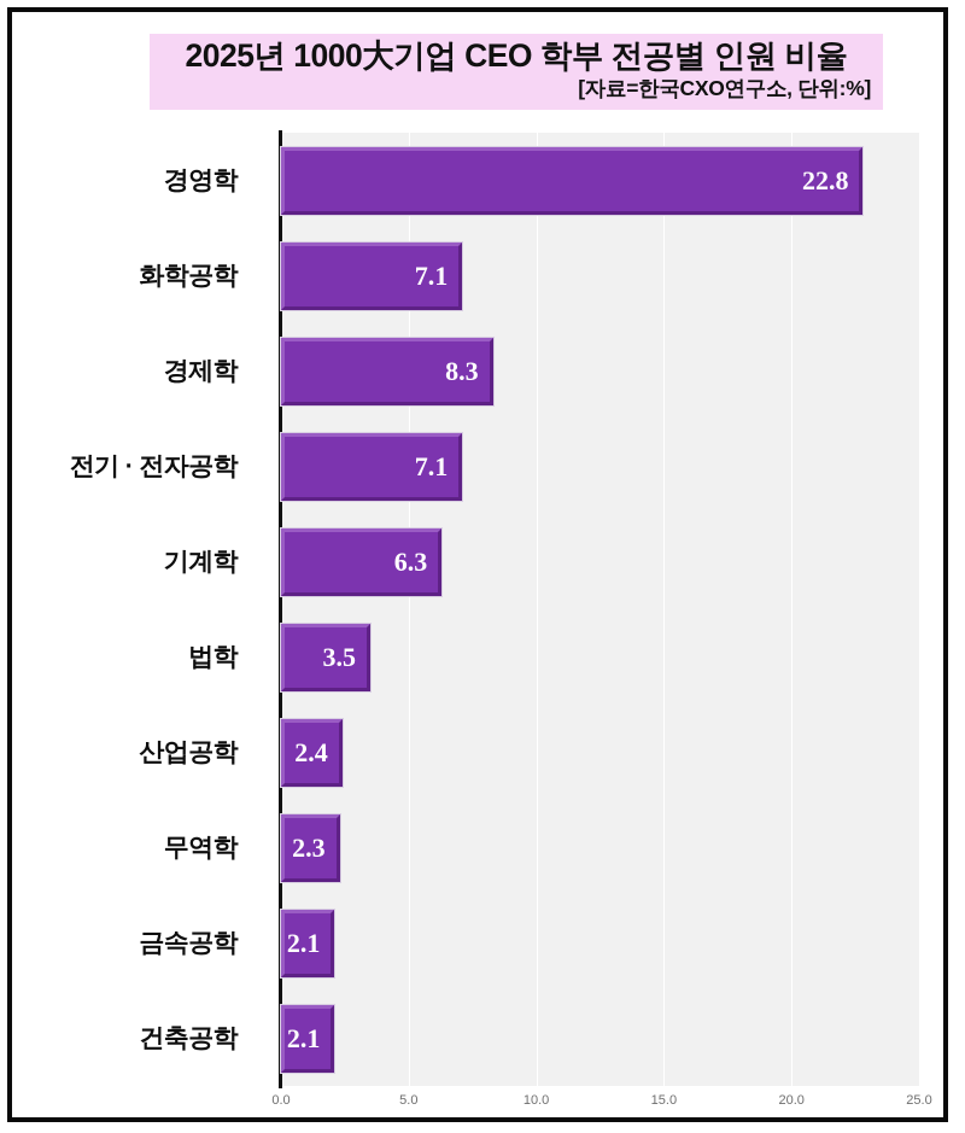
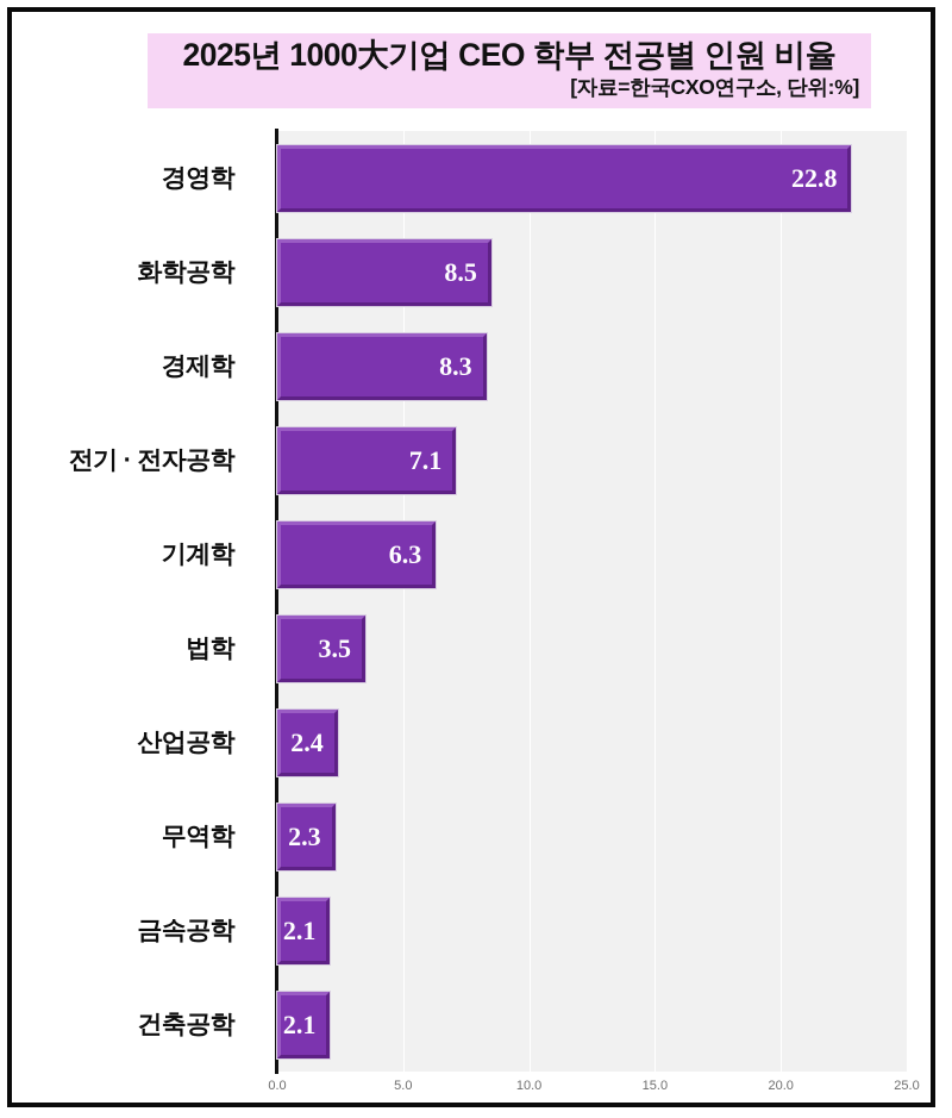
화학공학: 7.1 -> 8.5
